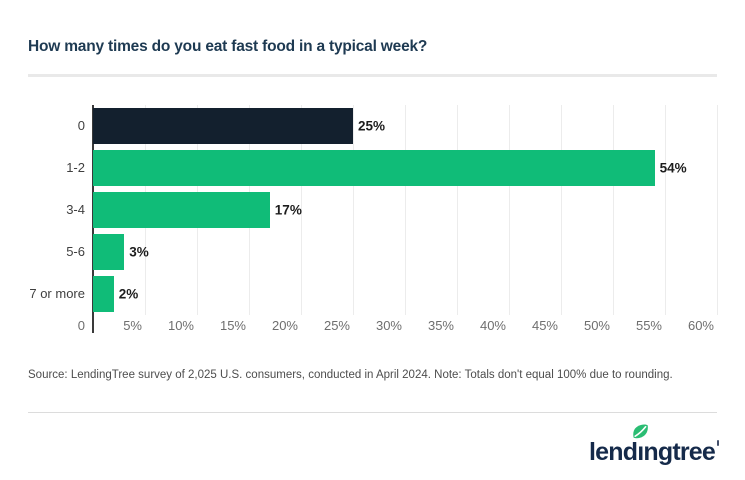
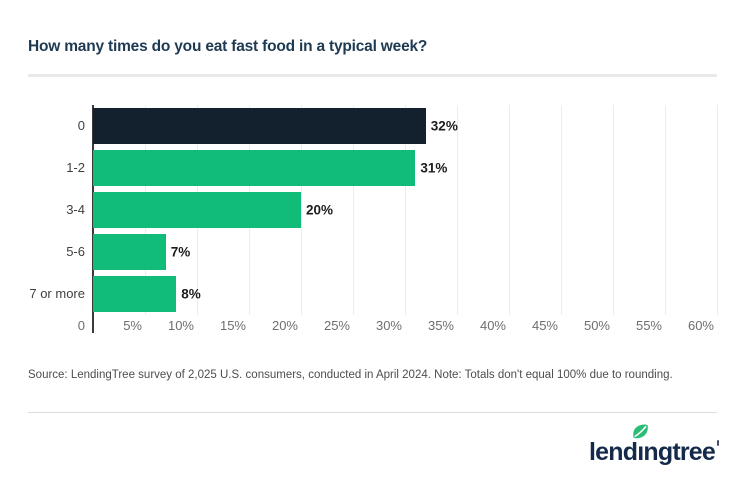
0: 25% -> 32%
1-2: 54% -> 31%
3-4: 17% -> 20%
5-6: 3% -> 7%
7 or more: 2% -> 8%
